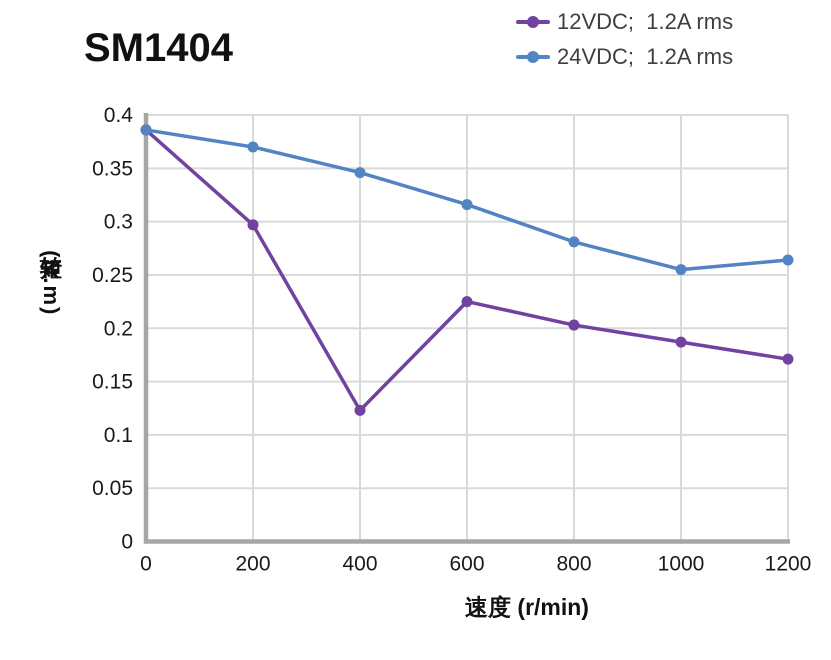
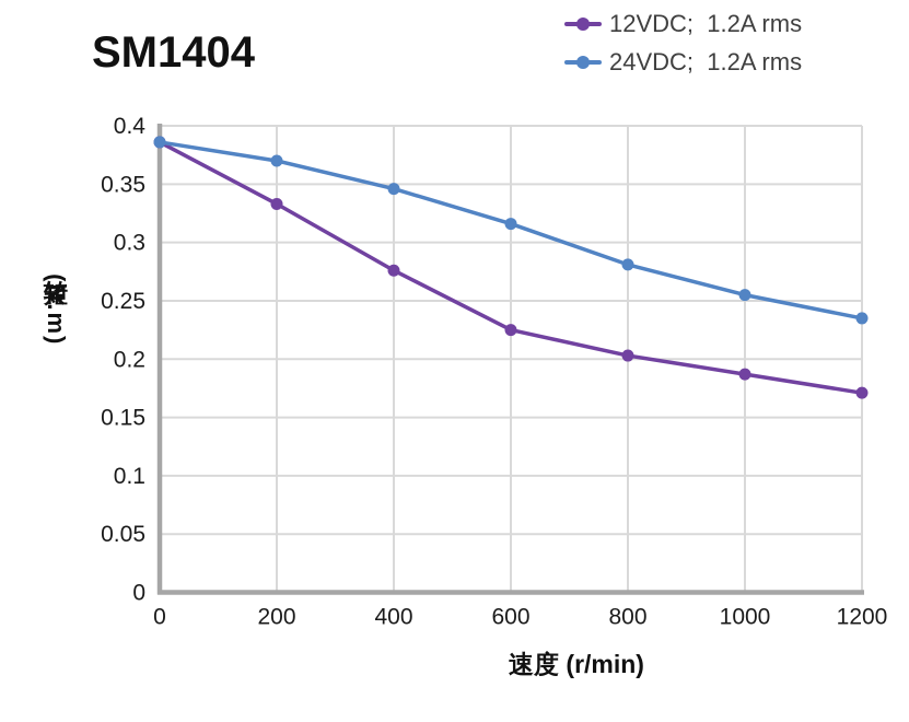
12VDC; 1.2A rms/200: 0.297 -> 0.333
12VDC; 1.2A rms/400: 0.123 -> 0.276
24VDC; 1.2A rms/1200: 0.264 -> 0.235
